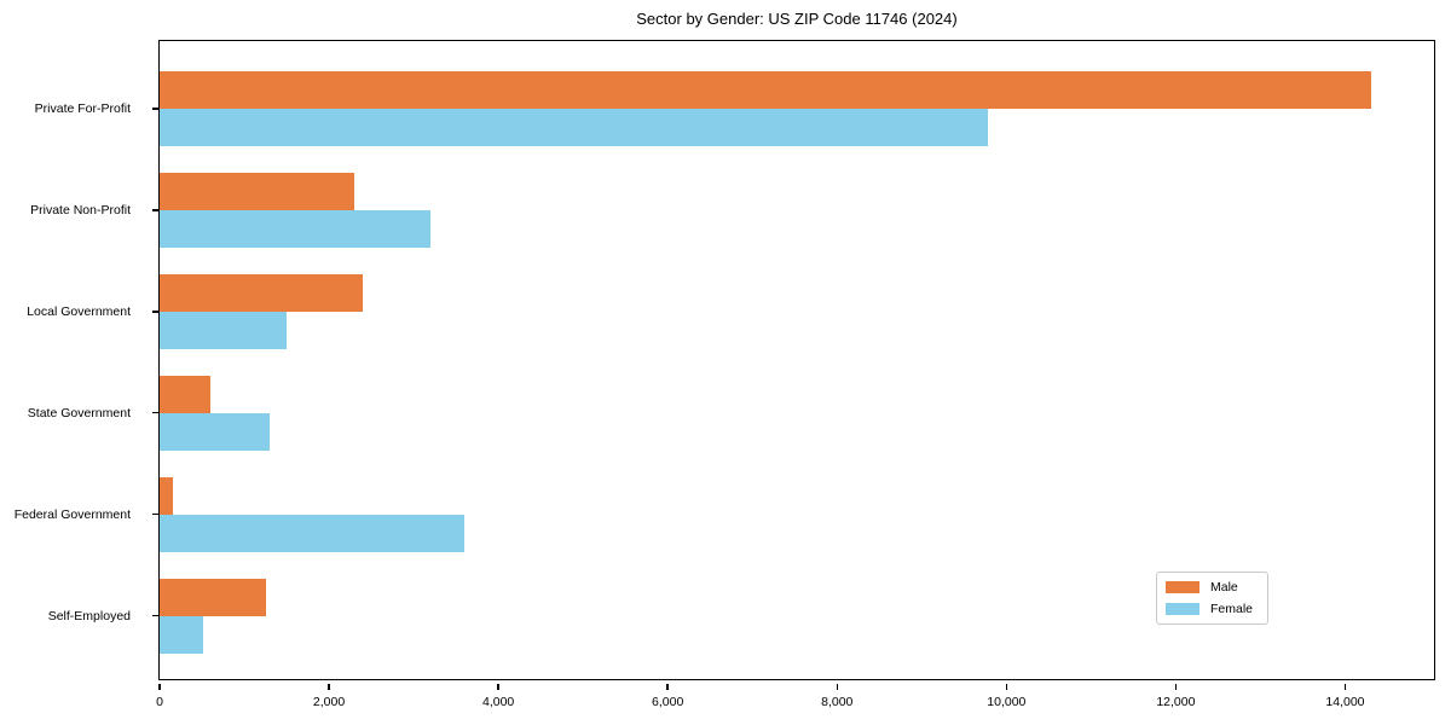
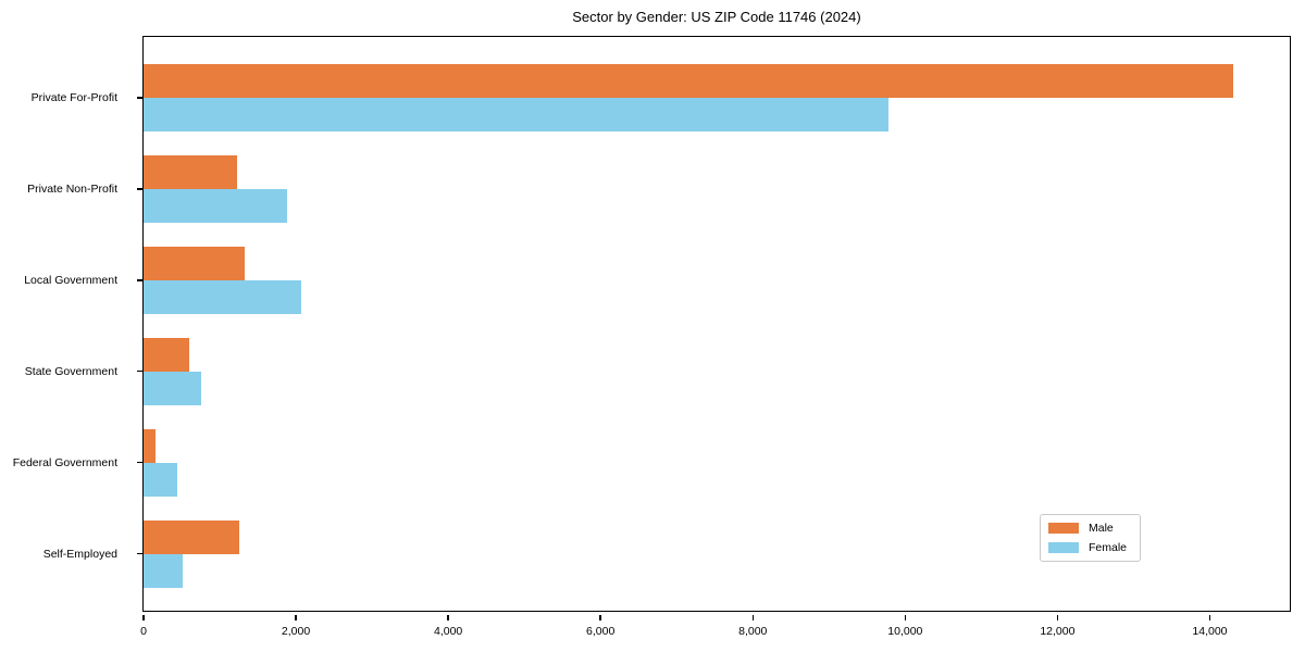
Male/Private Non-Profit: 2300 -> 1200
Female/Private Non-Profit: 3200 -> 1900
Male/Local Government: 2400 -> 1300
Female/Local Government: 1500 -> 2100
Female/State Government: 1300 -> 800
Female/Federal Government: 3600 -> 400
